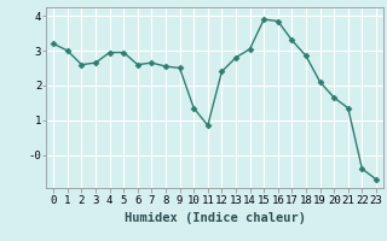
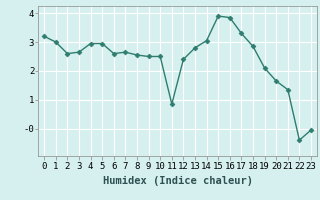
10: 1.35 -> 2.50
23: -0.70 -> -0.05
